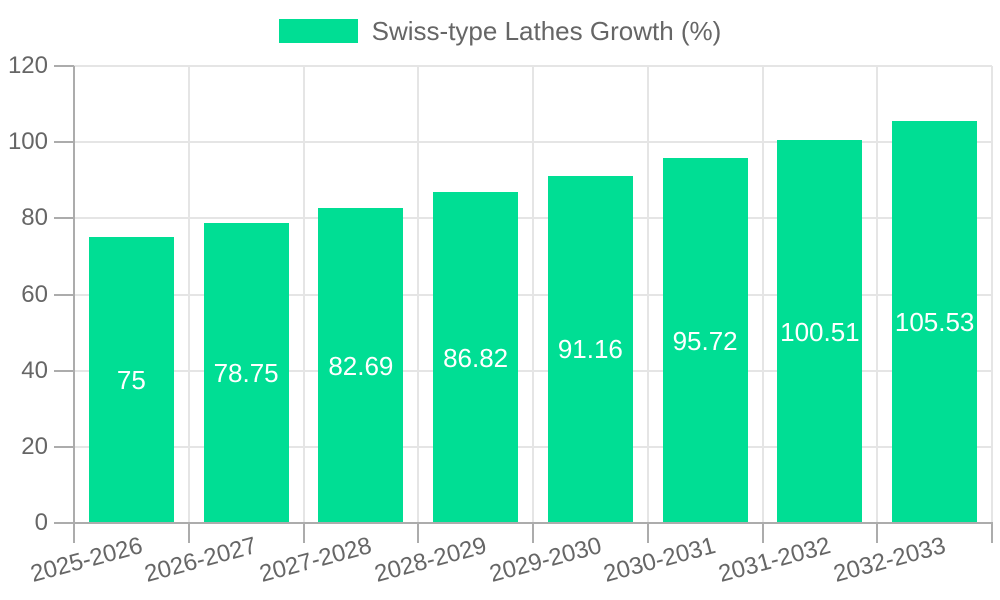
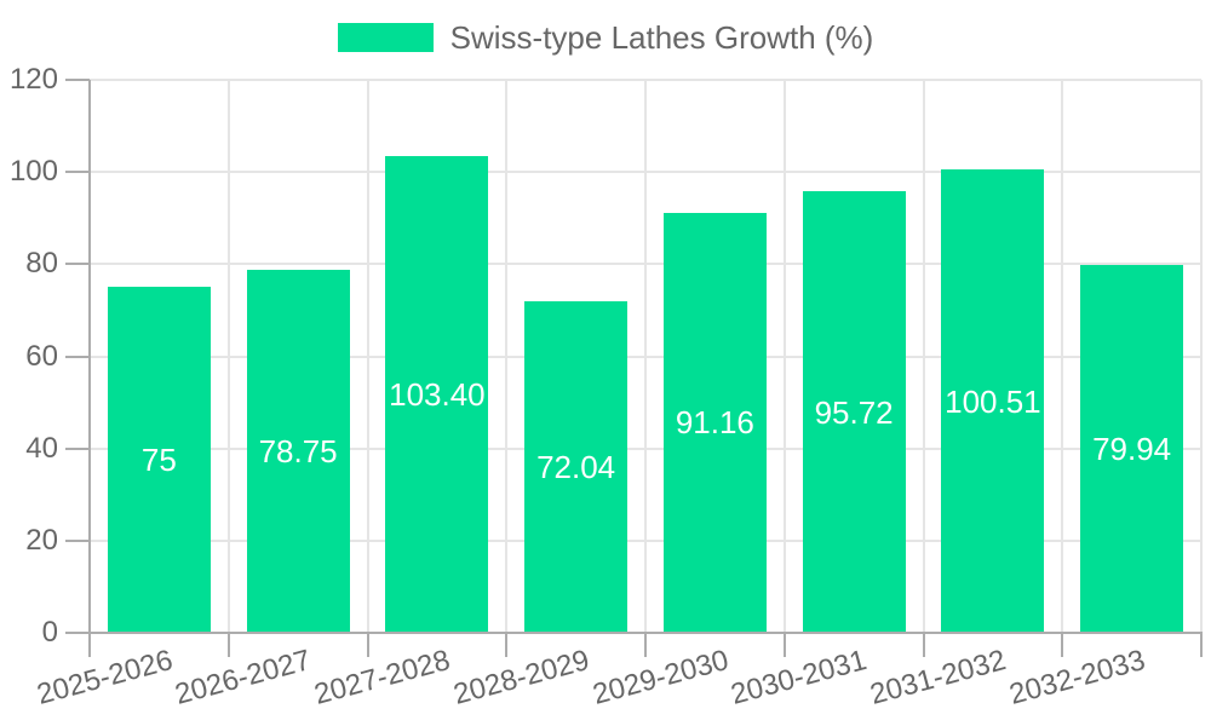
2027-2028: 82.69 -> 103.40
2028-2029: 86.82 -> 72.04
2032-2033: 105.53 -> 79.94
